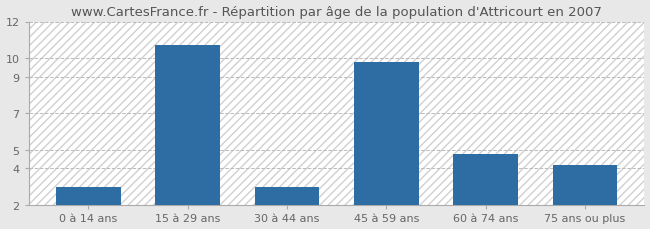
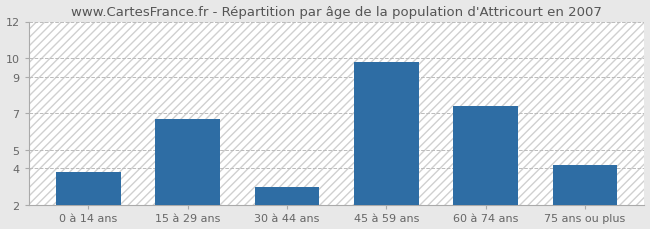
0 à 14 ans: 3.0 -> 3.8
15 à 29 ans: 10.7 -> 6.7
60 à 74 ans: 4.8 -> 7.4
